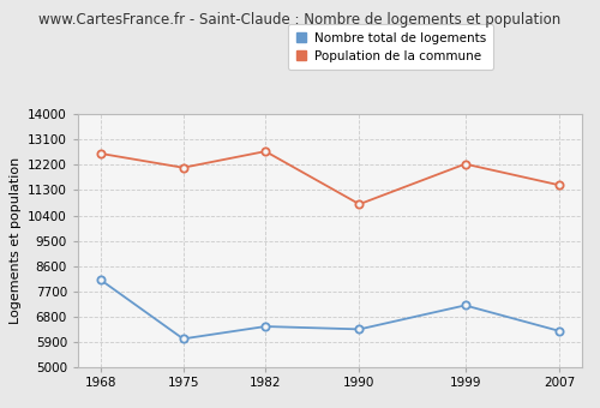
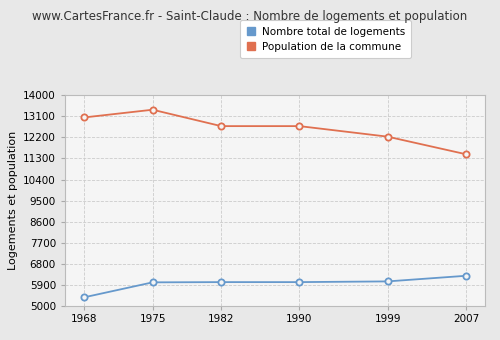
Nombre total de logements/1968: 8100 -> 5370
Population de la commune/1968: 12600 -> 13050
Population de la commune/1975: 12100 -> 13380
Nombre total de logements/1982: 6450 -> 6020
Nombre total de logements/1990: 6350 -> 6020
Population de la commune/1990: 10800 -> 12680
Nombre total de logements/1999: 7200 -> 6050
